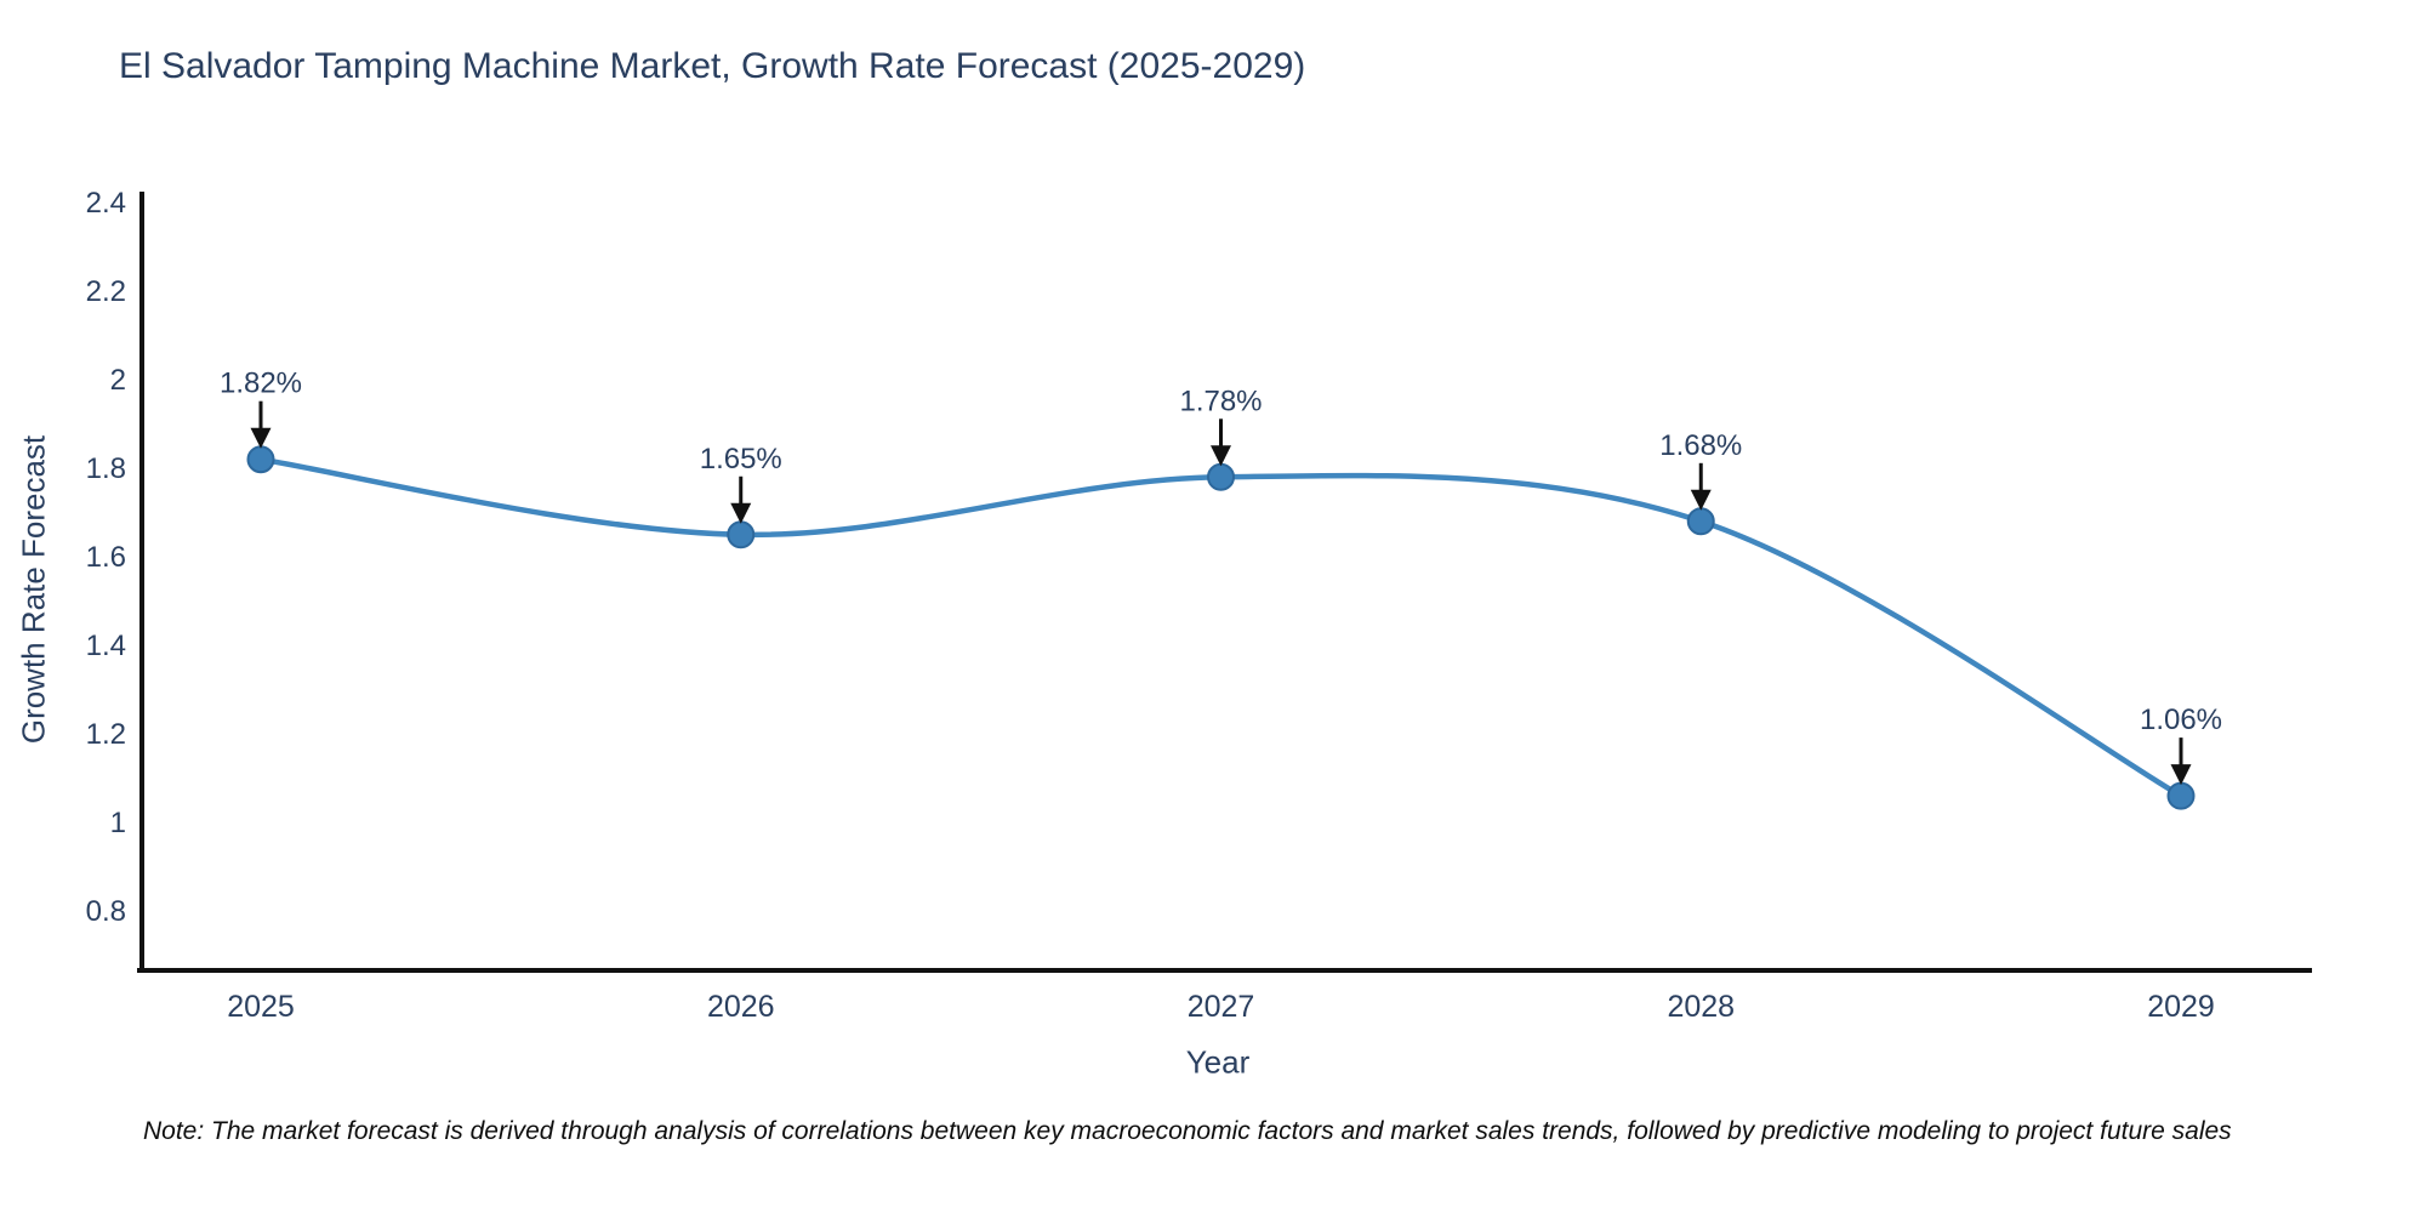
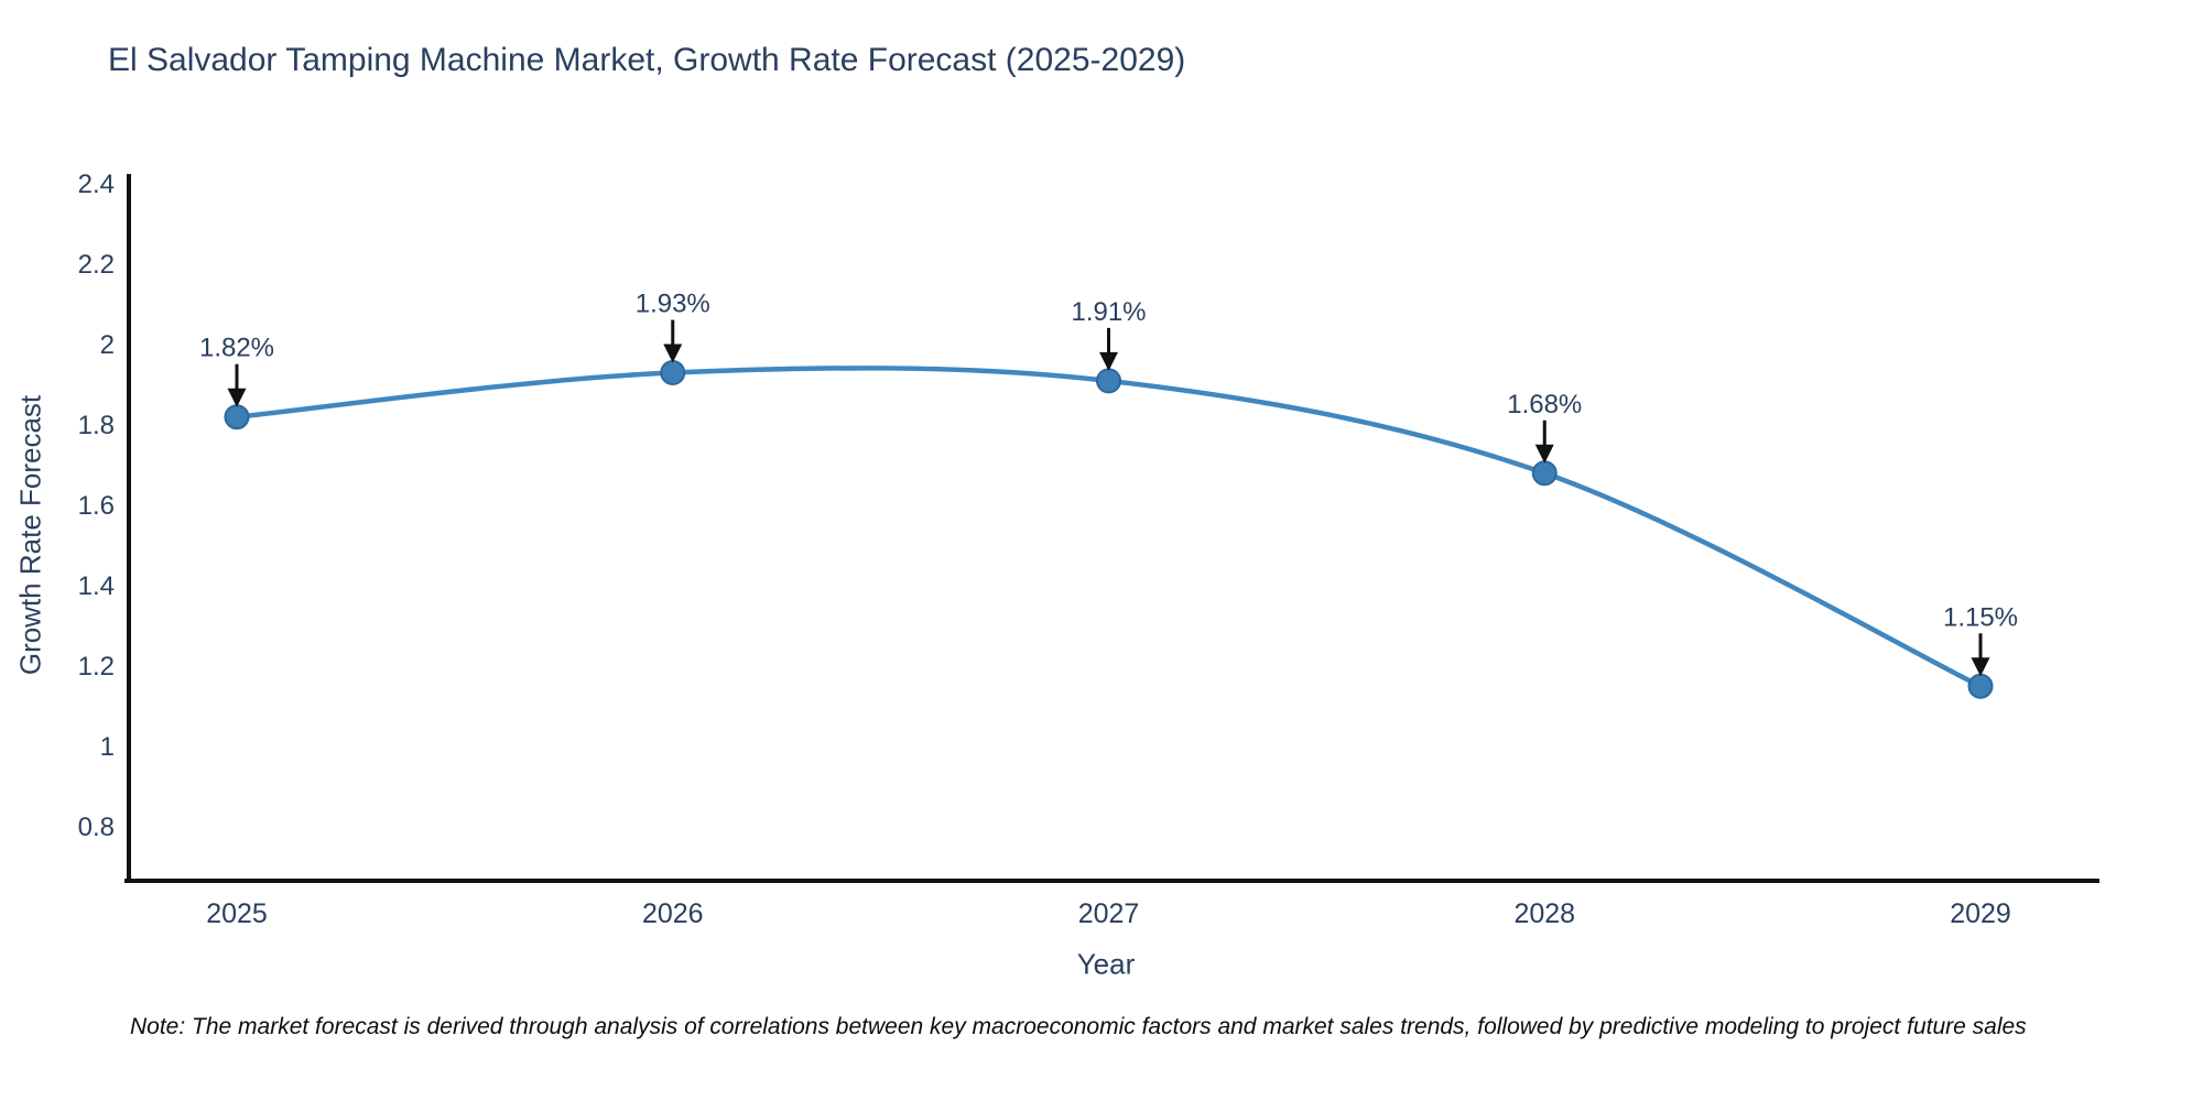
2026: 1.65% -> 1.93%
2027: 1.78% -> 1.91%
2029: 1.06% -> 1.15%
